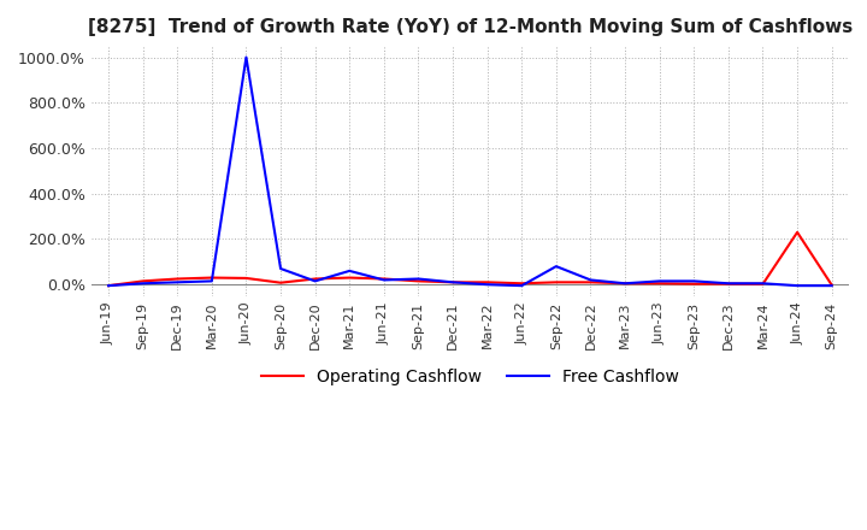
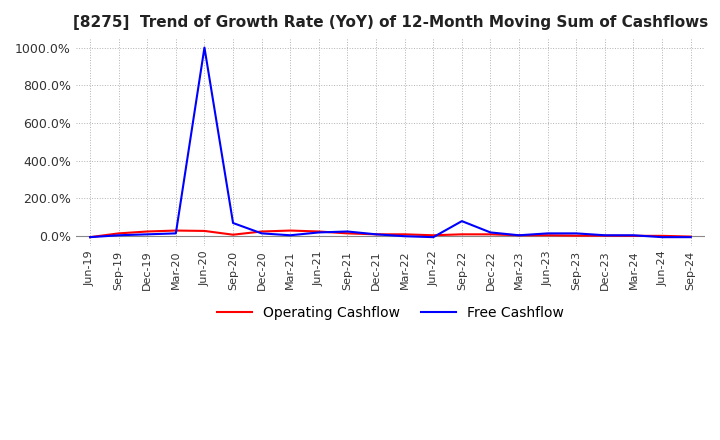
Free Cashflow/Mar-21: 60% -> 0%
Operating Cashflow/Jun-24: 230% -> 0%
